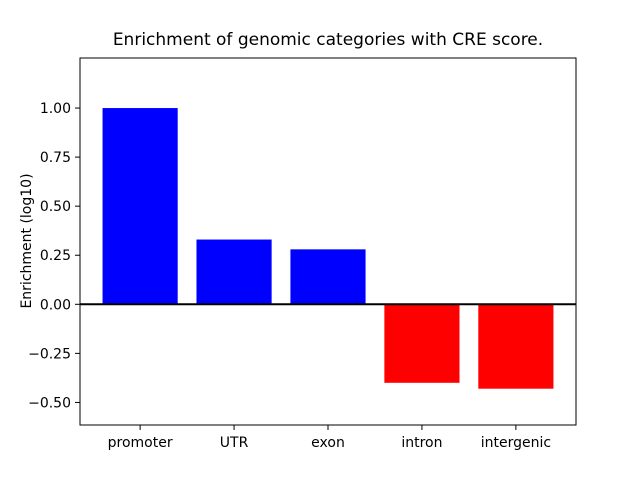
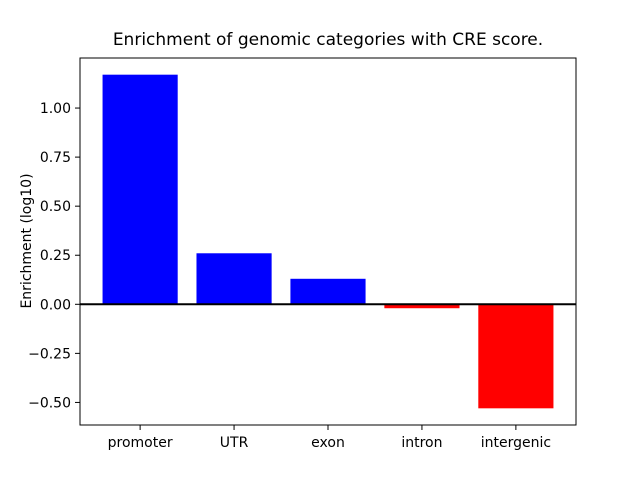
promoter: 1.00 -> 1.17
UTR: 0.33 -> 0.26
exon: 0.28 -> 0.13
intron: -0.40 -> -0.02
intergenic: -0.43 -> -0.53
